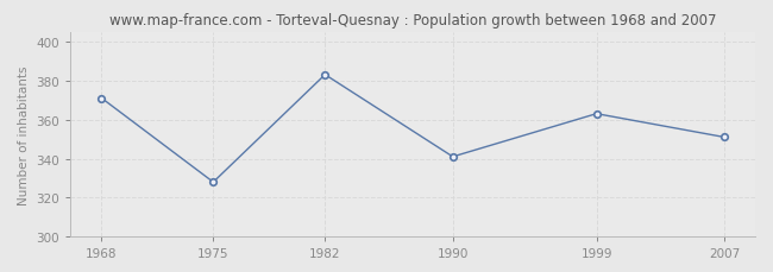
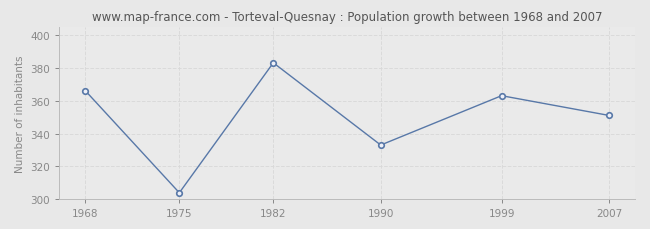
1968: 371 -> 366
1975: 328 -> 304
1990: 341 -> 333
